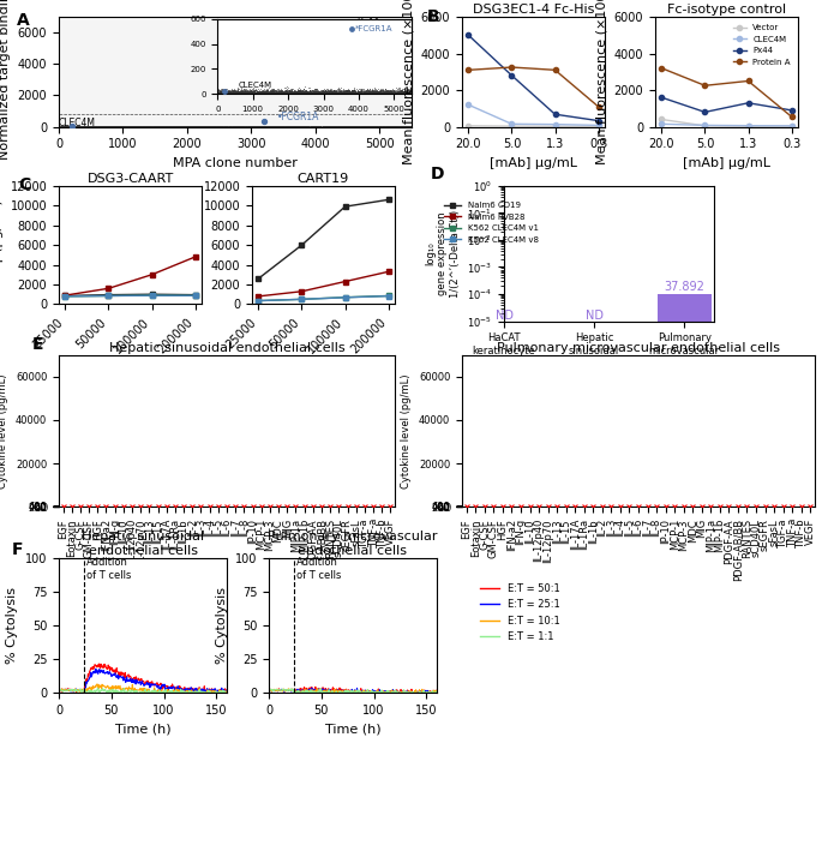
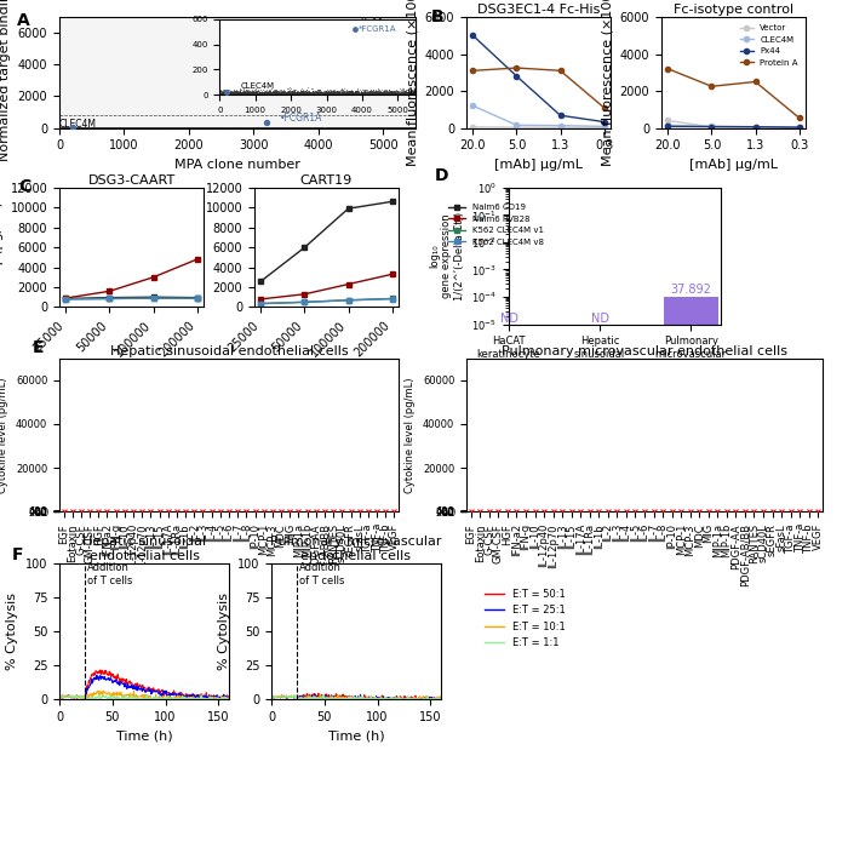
Fc-isotype control/Px44/20.0: 1600 -> 100
Fc-isotype control/Px44/5.0: 800 -> 100
Fc-isotype control/Px44/1.3: 1300 -> 100
Fc-isotype control/Px44/0.3: 900 -> 0
